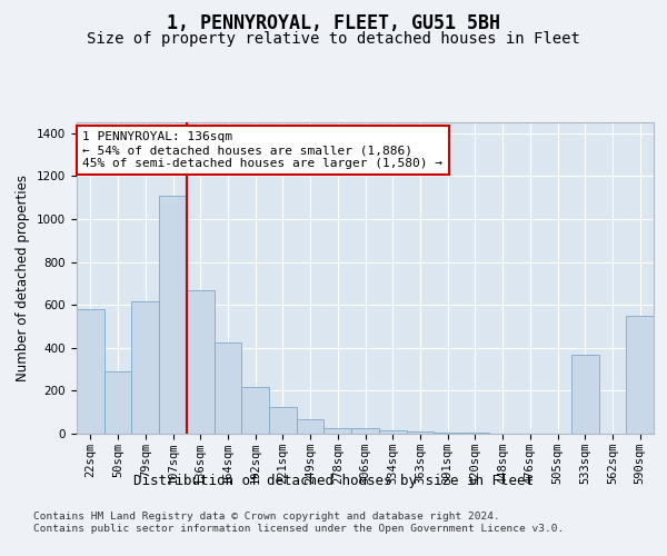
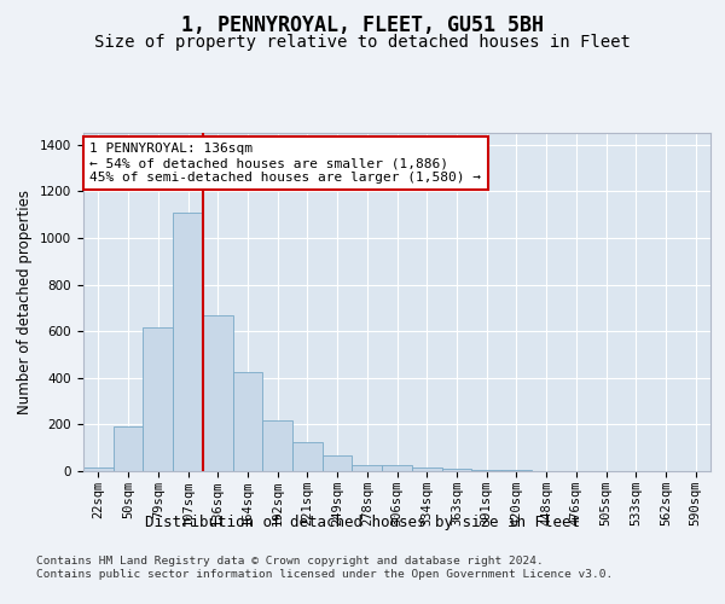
22sqm: 580 -> 20
50sqm: 290 -> 190
533sqm: 370 -> 0
590sqm: 550 -> 0
